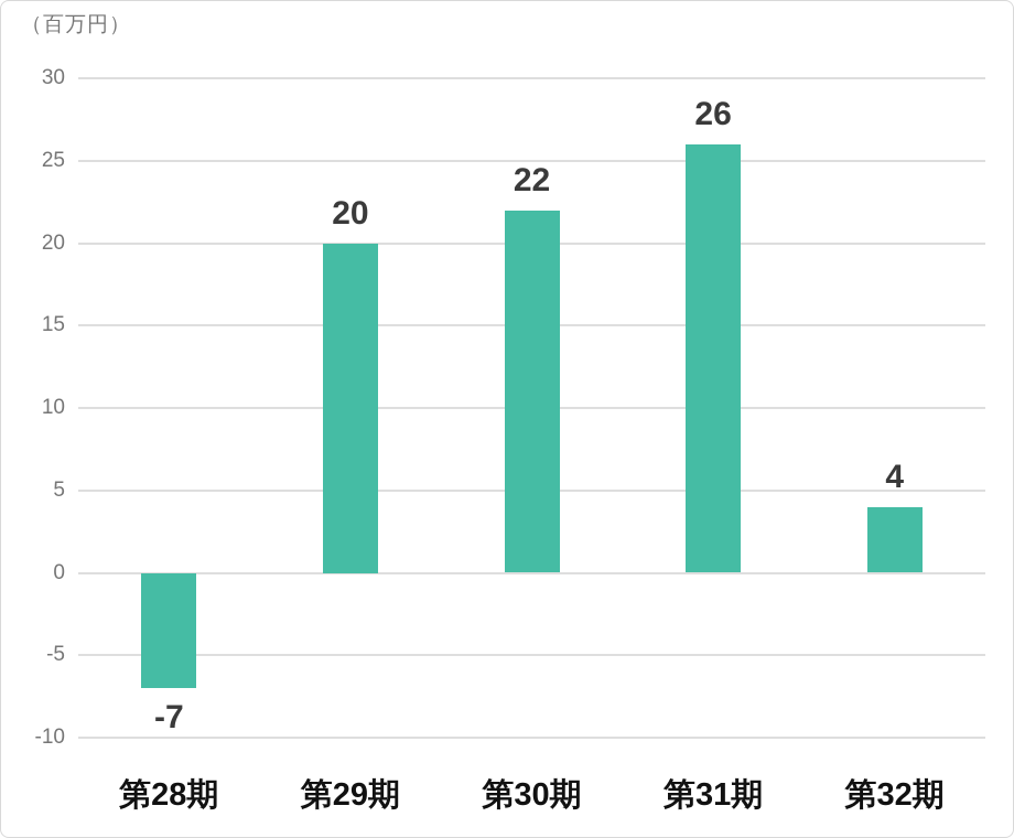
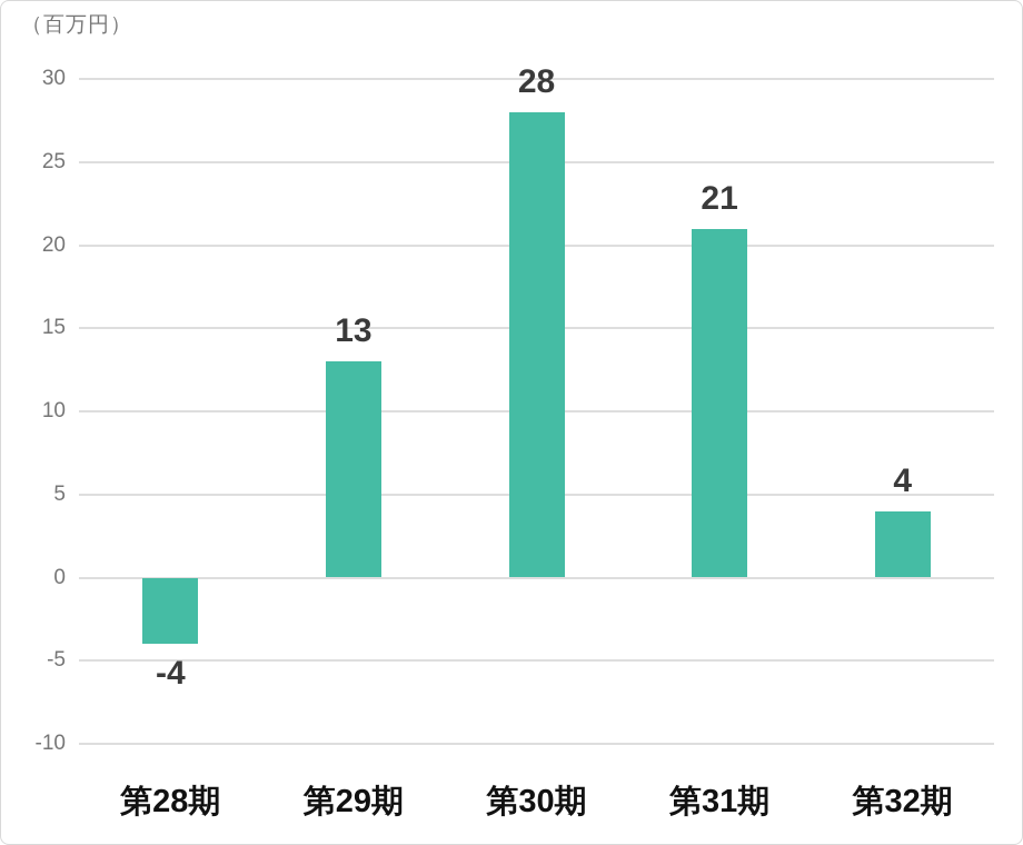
第28期: -7 -> -4
第29期: 20 -> 13
第30期: 22 -> 28
第31期: 26 -> 21
